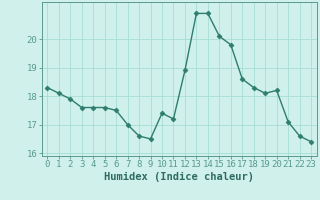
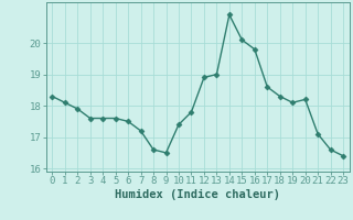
7: 17.0 -> 17.2
11: 17.2 -> 17.8
13: 20.9 -> 19.0
